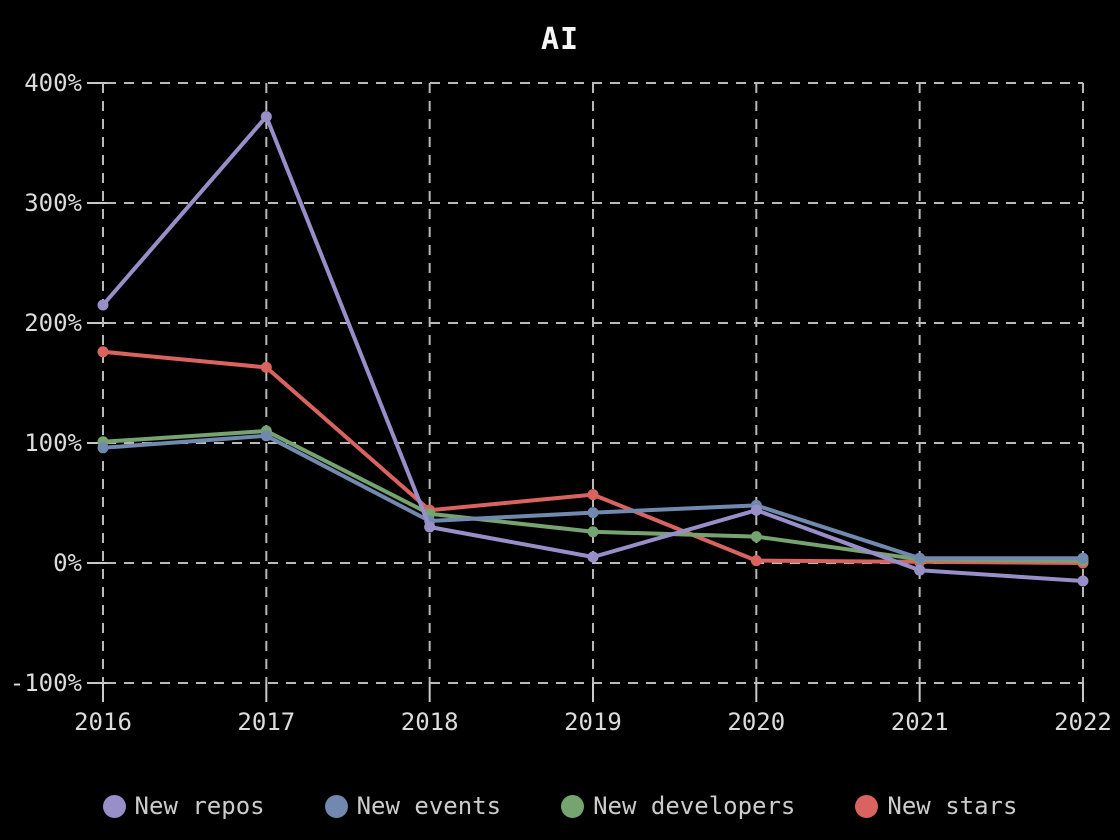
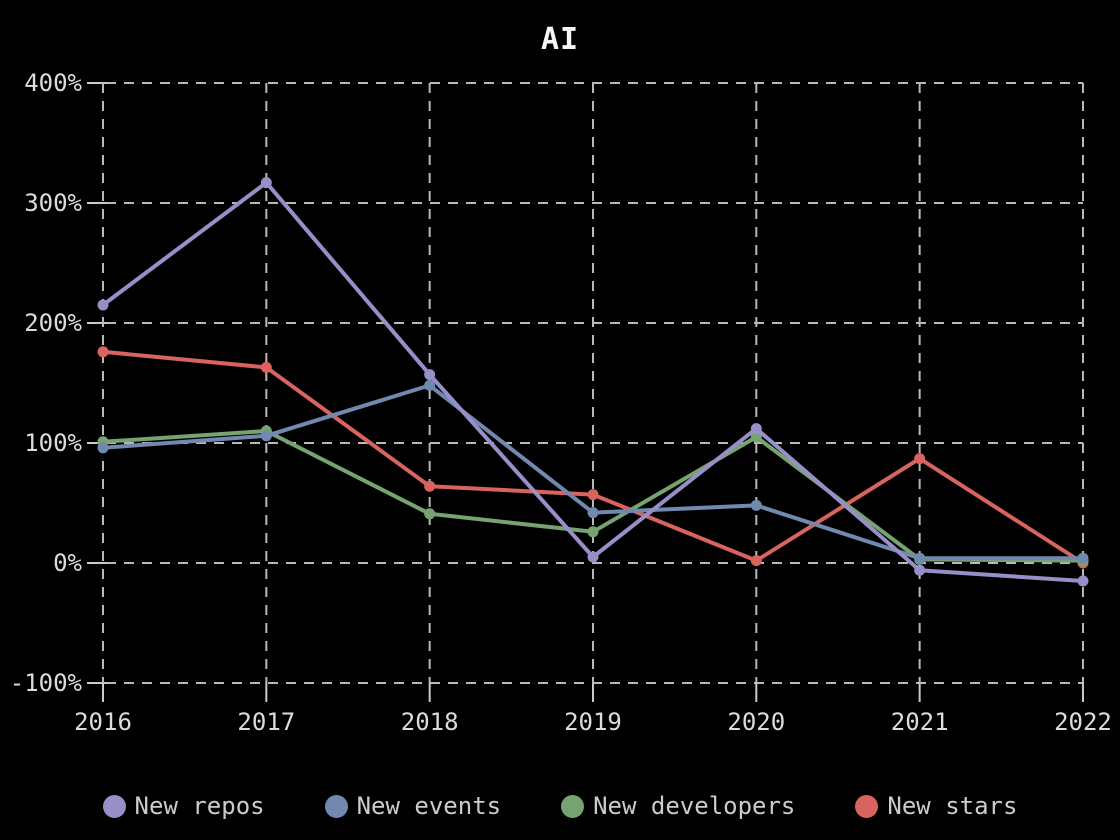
New repos/2017: 372% -> 317%
New repos/2018: 30% -> 157%
New events/2018: 35% -> 148%
New stars/2018: 44% -> 64%
New repos/2020: 44% -> 112%
New developers/2020: 22% -> 105%
New stars/2021: 1% -> 87%
